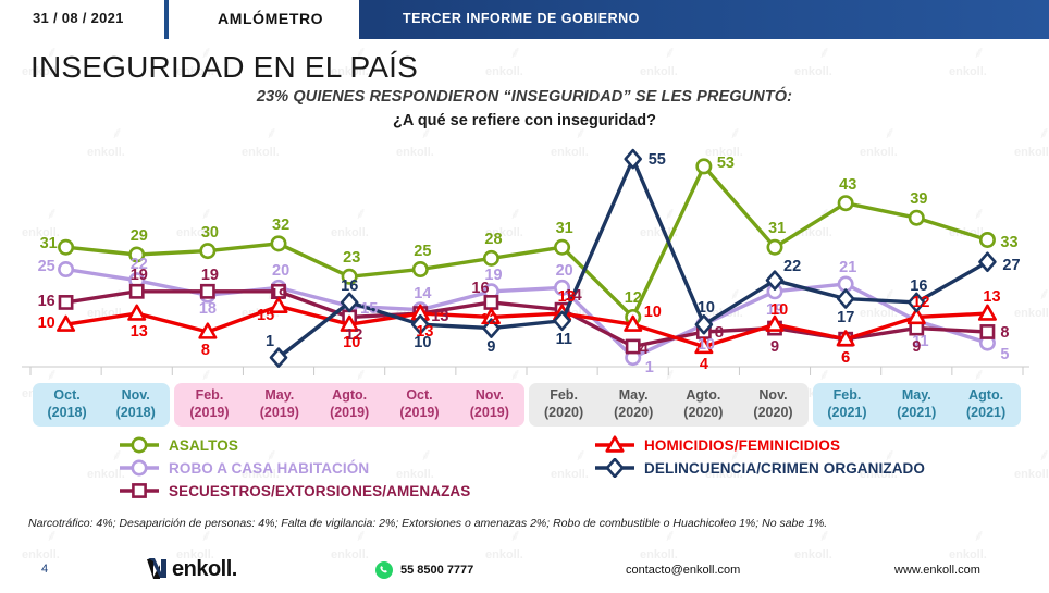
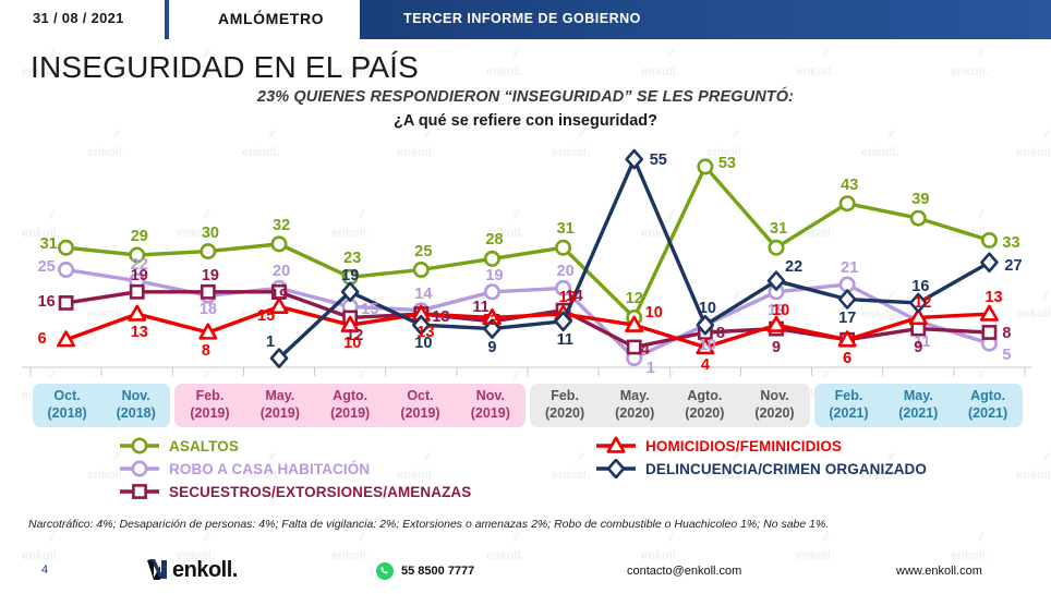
HOMICIDIOS/FEMINICIDIOS/Oct. (2018): 10 -> 6
DELINCUENCIA/CRIMEN ORGANIZADO/Agto. (2019): 16 -> 19
SECUESTROS/EXTORSIONES/AMENAZAS/Nov. (2019): 16 -> 11
